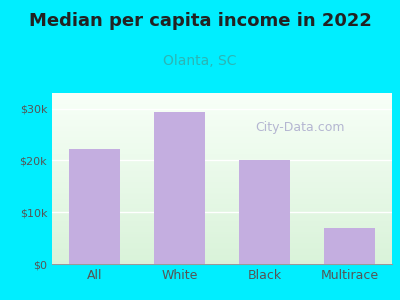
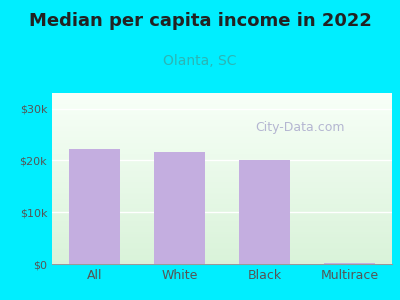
White: $29.4k -> $21.7k
Multirace: $7.0k -> $0.2k
